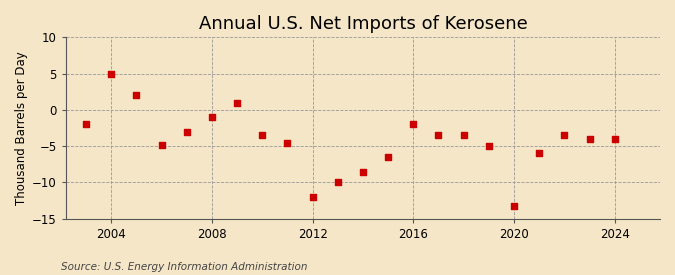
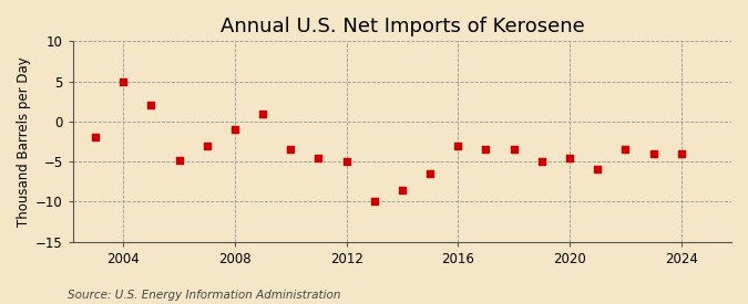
2012: -12.0 -> -5.0
2016: -2.0 -> -3.0
2020: -13.2 -> -4.5
